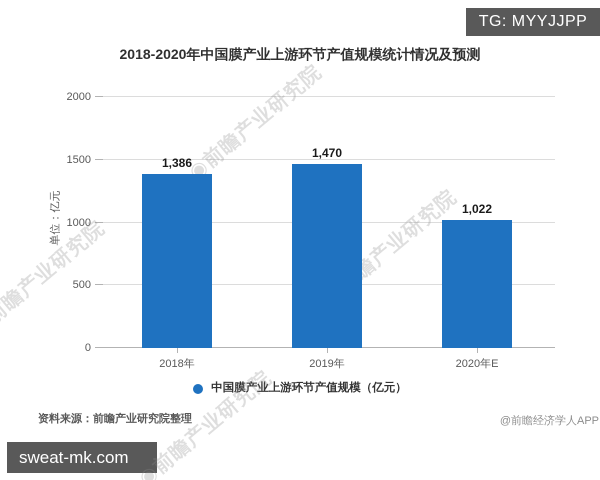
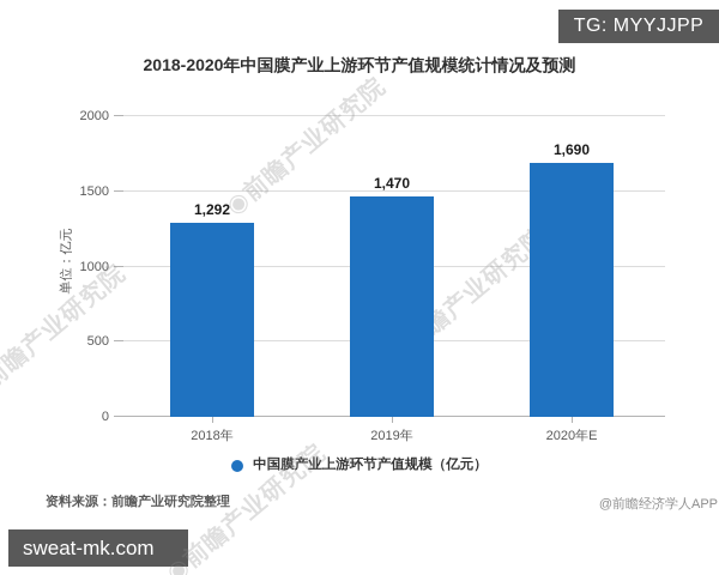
2018年: 1,386 -> 1,292
2020年E: 1,022 -> 1,690
